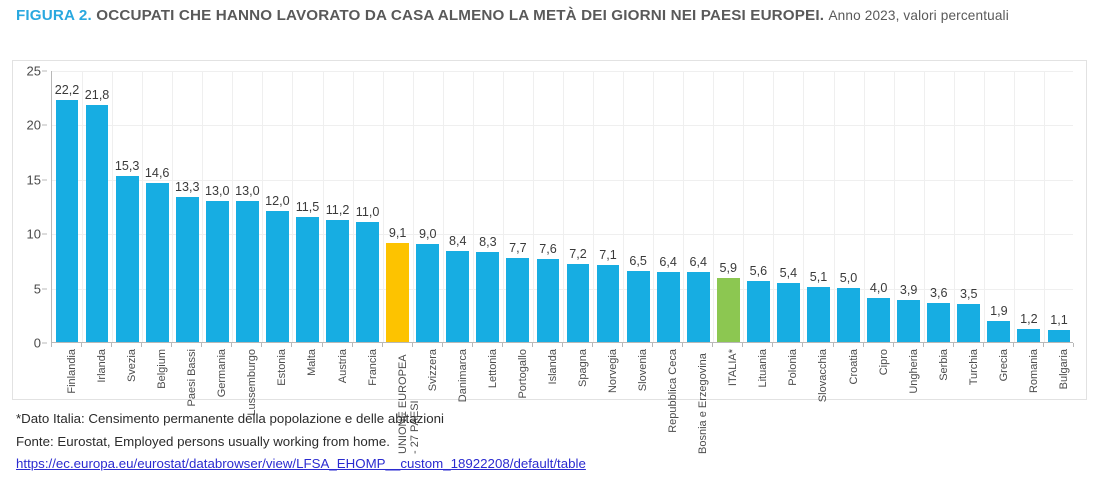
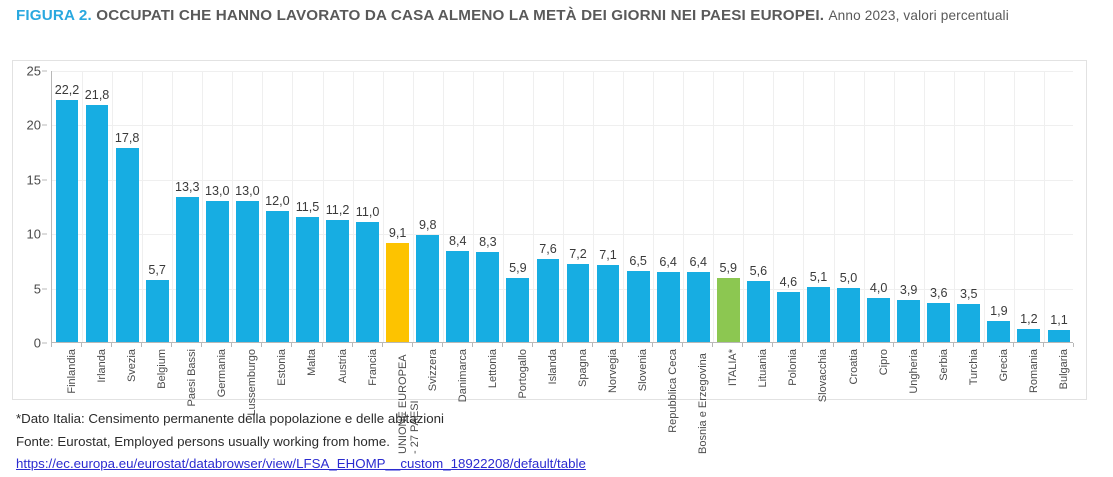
Svezia: 15,3 -> 17,8
Belgium: 14,6 -> 5,7
Svizzera: 9,0 -> 9,8
Portogallo: 7,7 -> 5,9
Polonia: 5,4 -> 4,6
